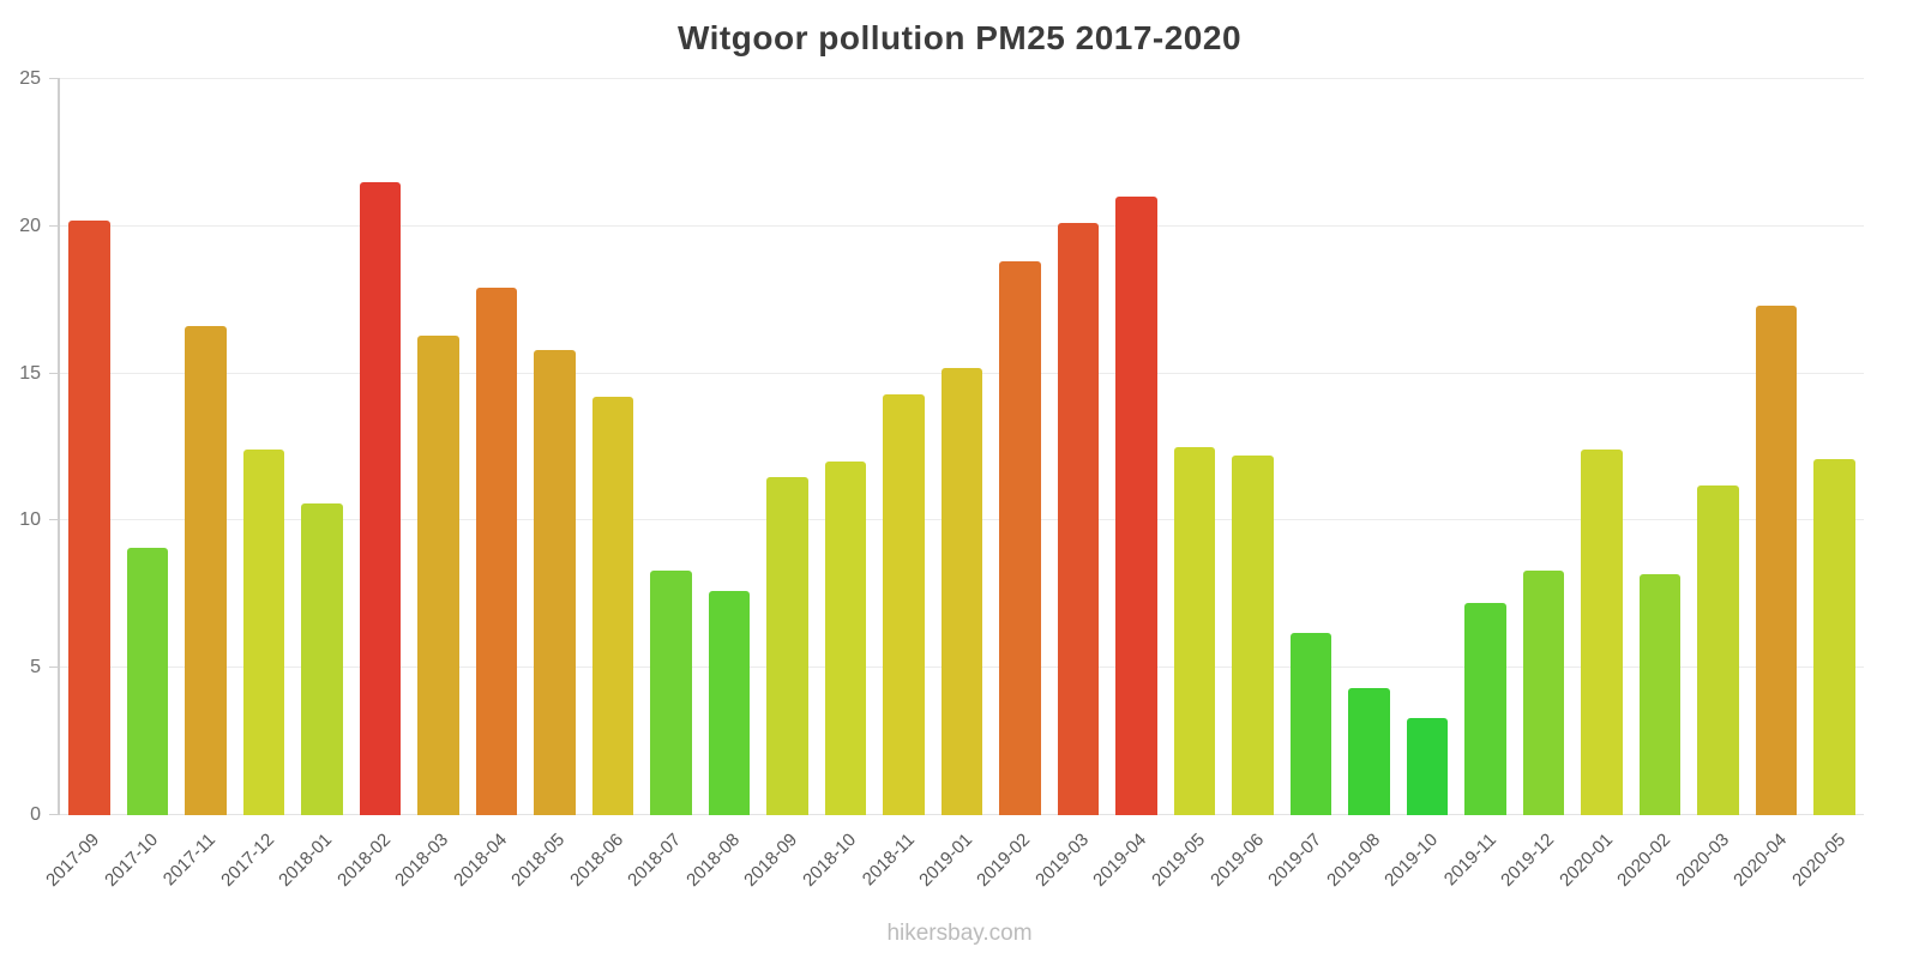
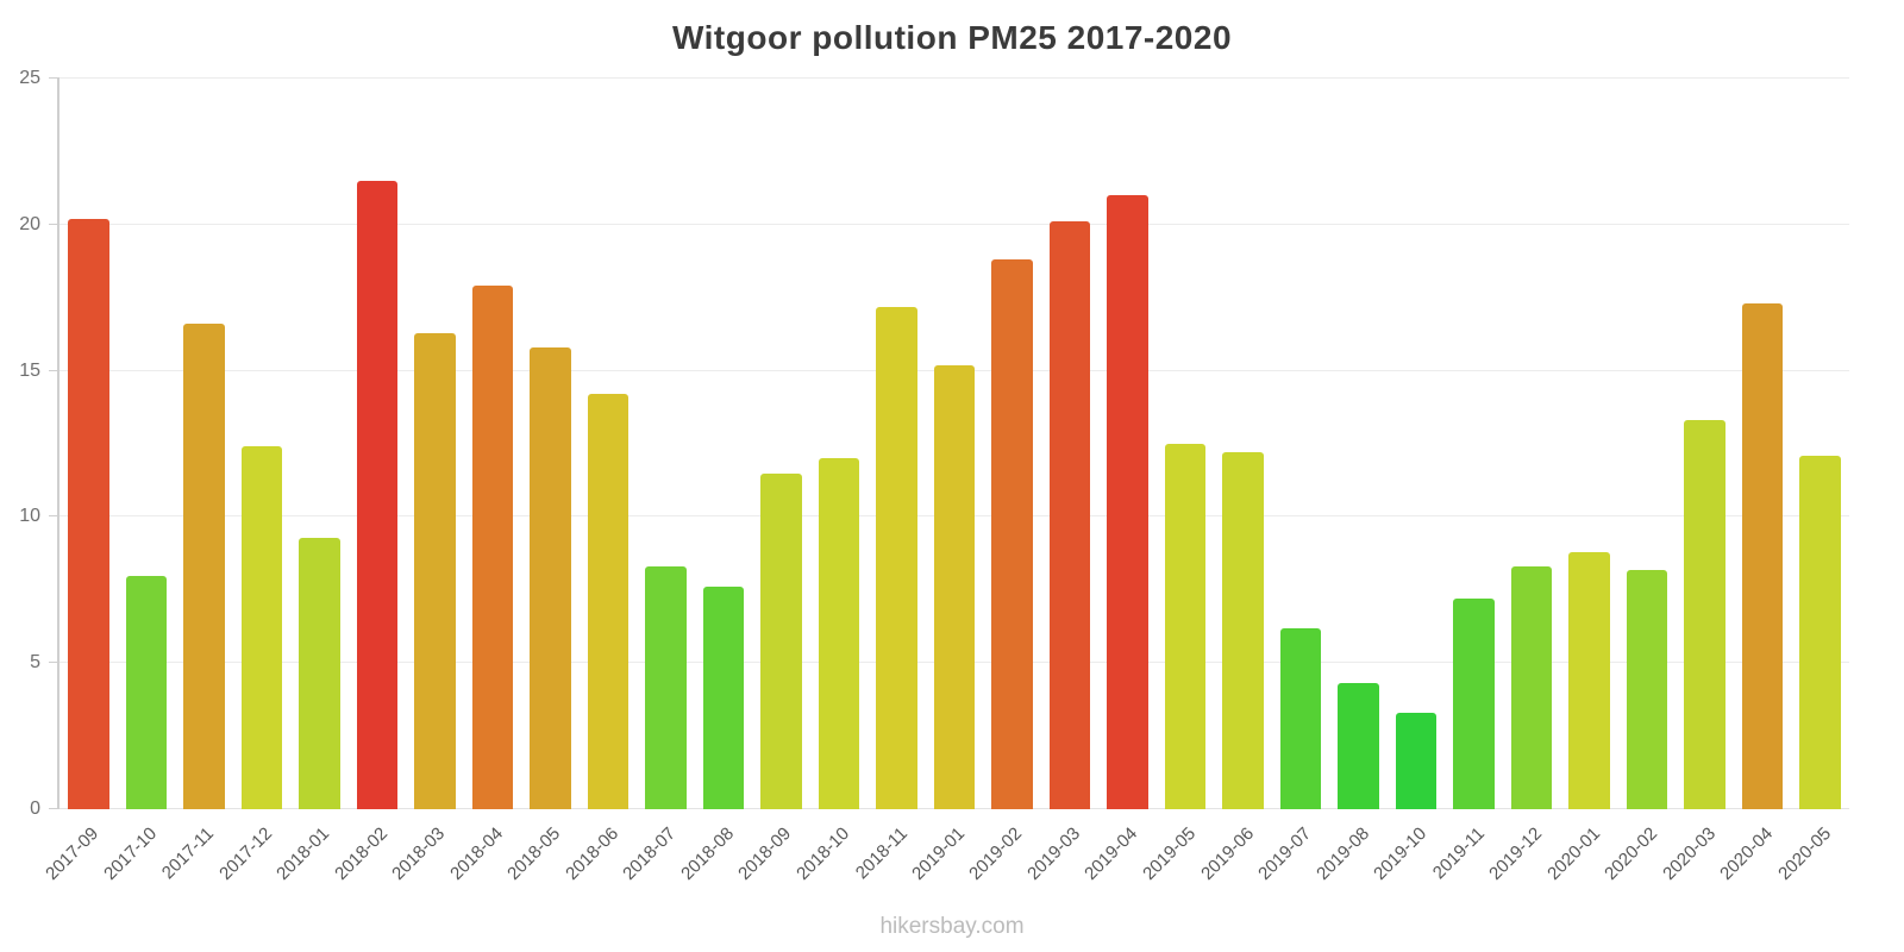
2017-10: 9.1 -> 8.0
2018-01: 10.6 -> 9.3
2018-11: 14.3 -> 17.2
2020-01: 12.4 -> 8.8
2020-03: 11.2 -> 13.3
